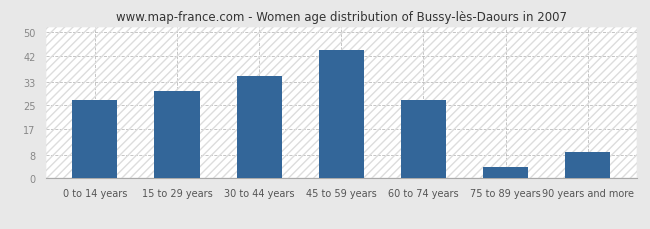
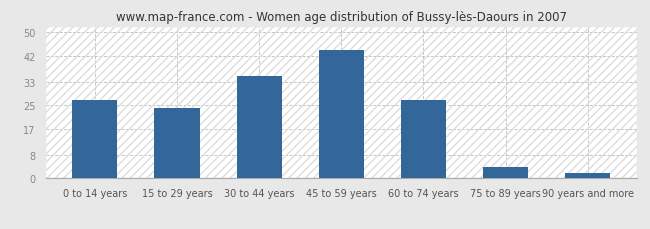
15 to 29 years: 30 -> 24
90 years and more: 9 -> 2
